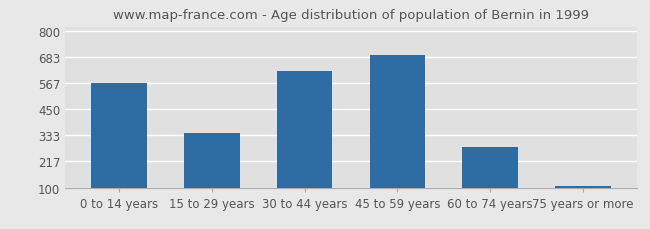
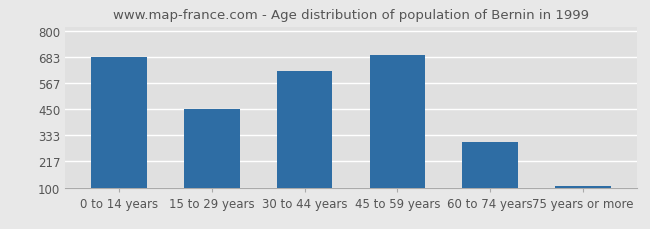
0 to 14 years: 570 -> 683
15 to 29 years: 345 -> 450
60 to 74 years: 280 -> 305
